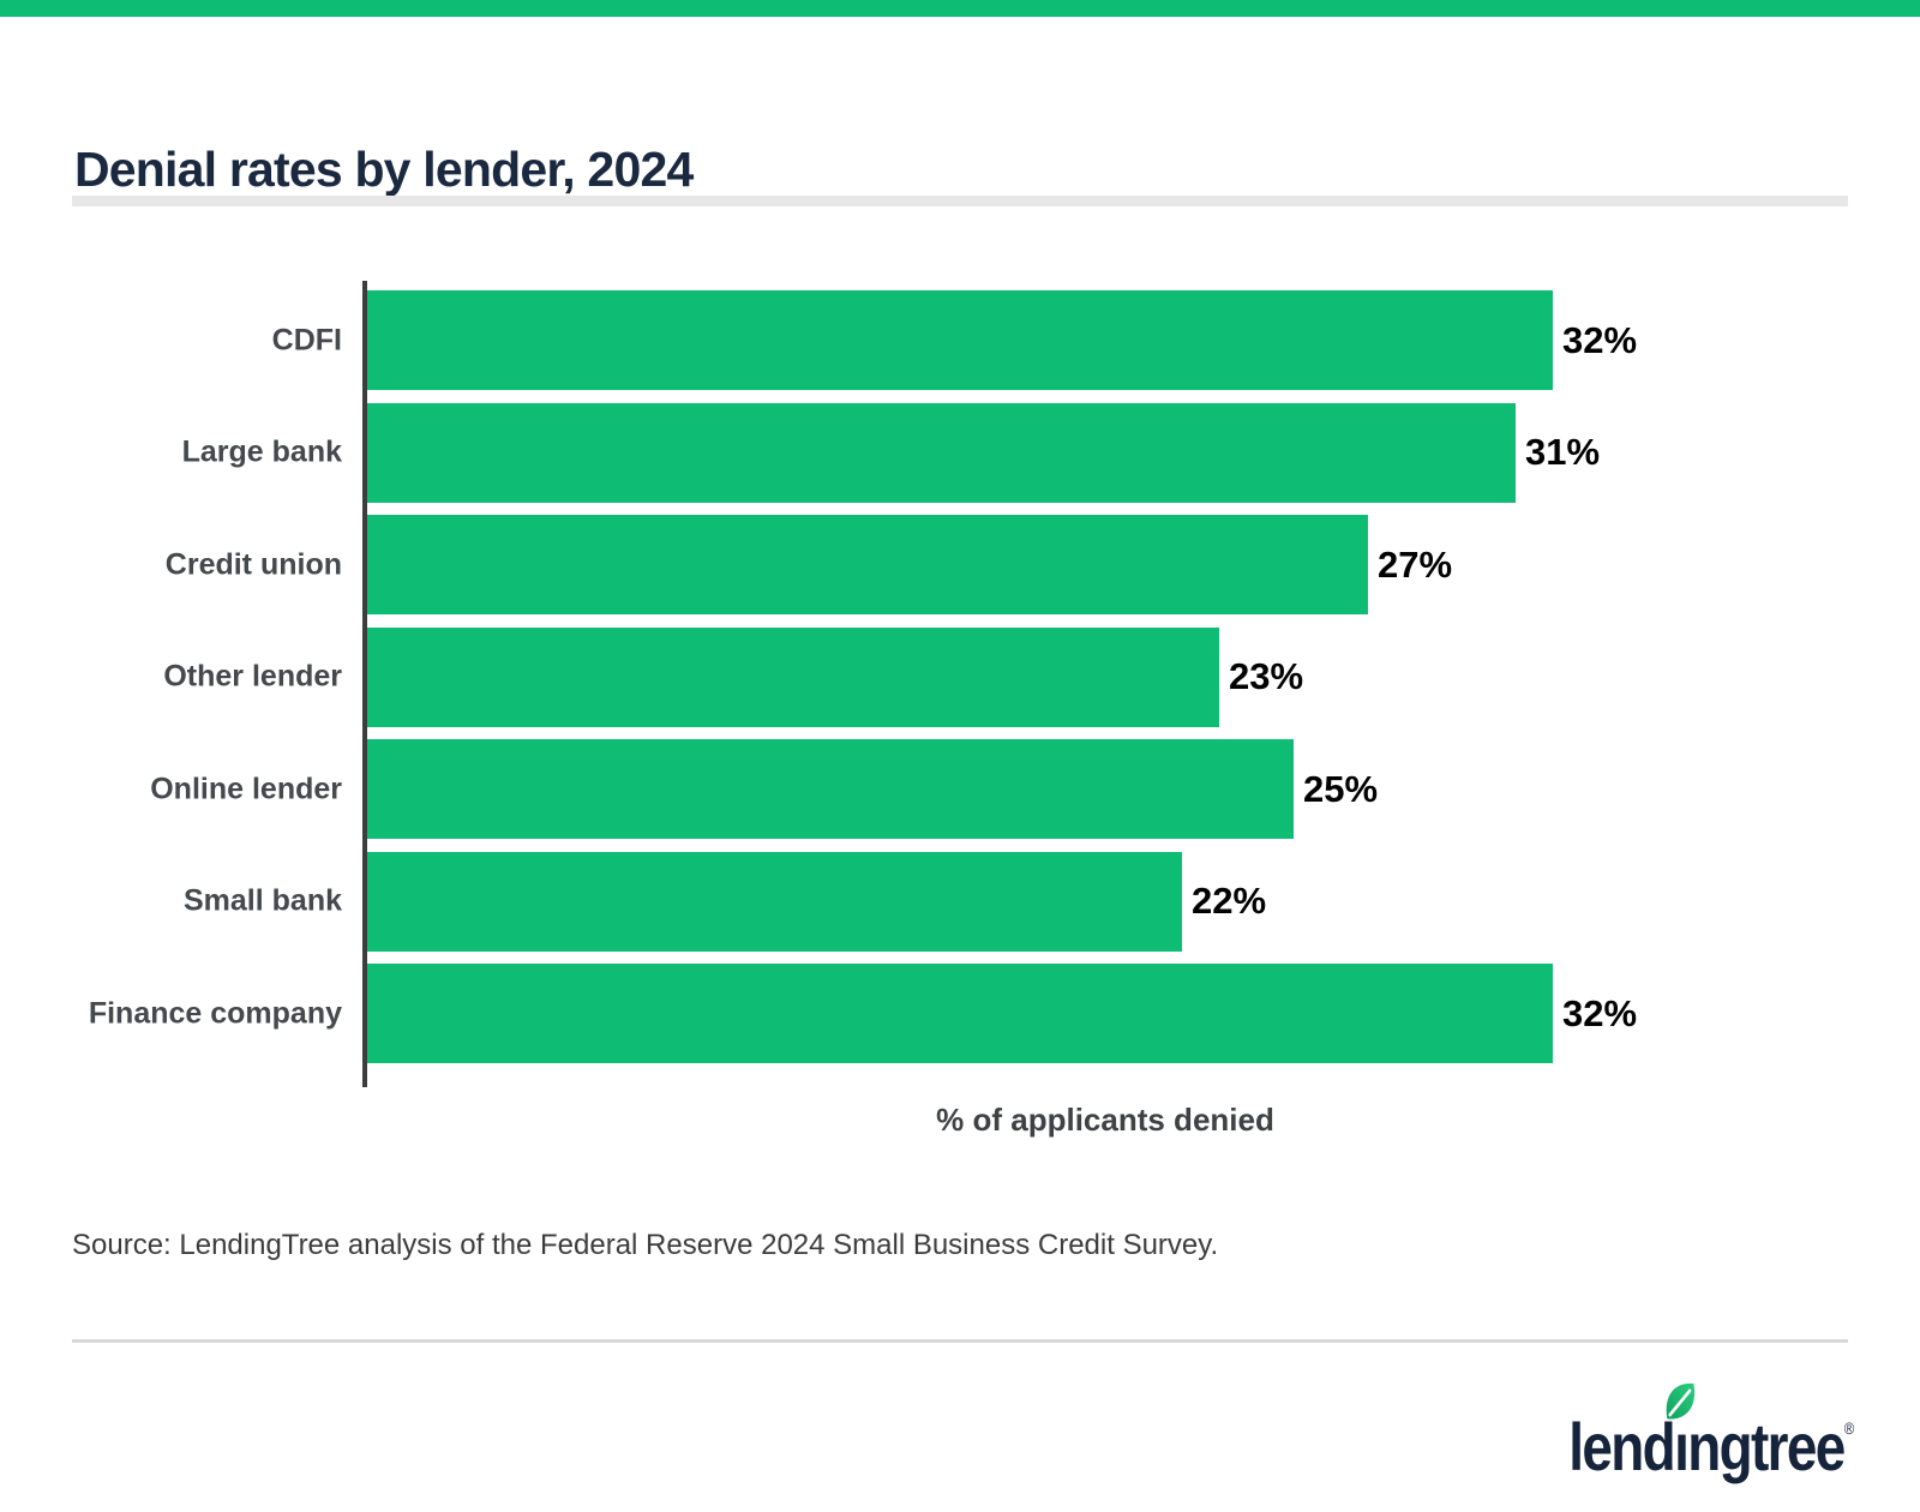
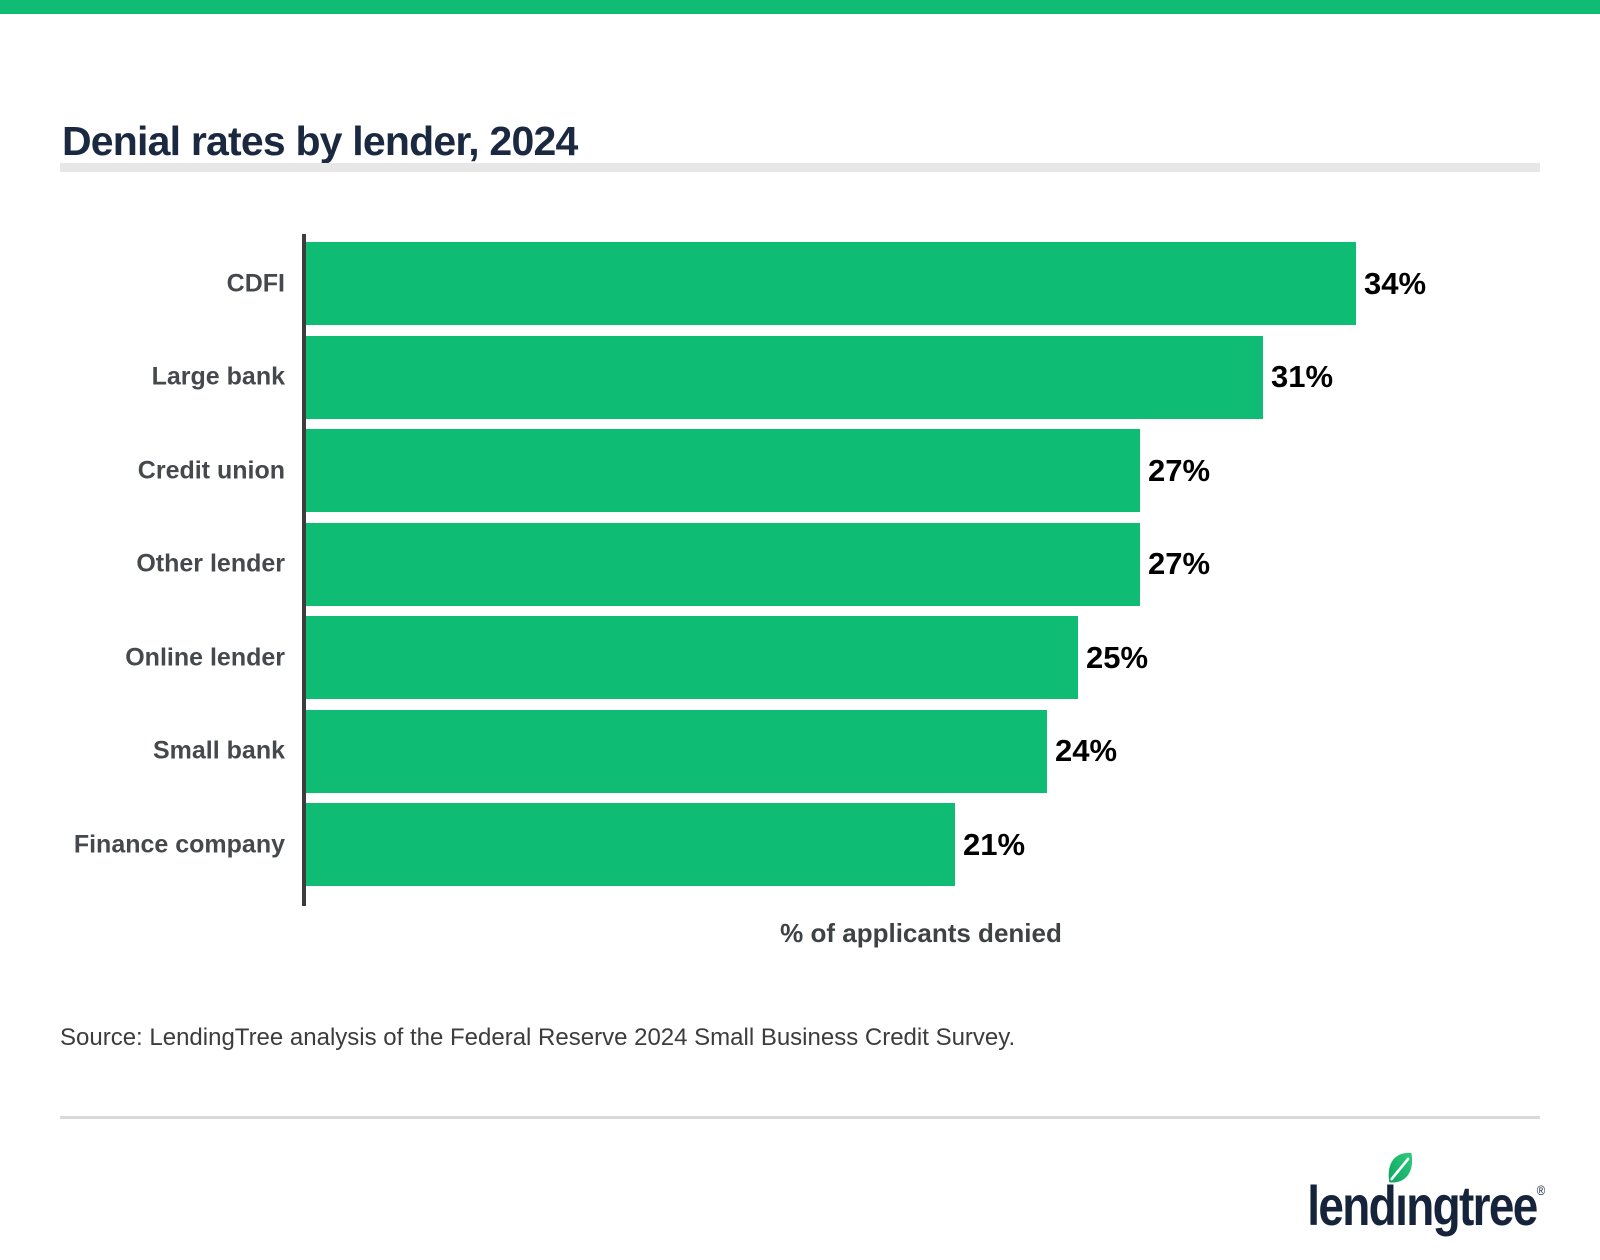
CDFI: 32% -> 34%
Other lender: 23% -> 27%
Small bank: 22% -> 24%
Finance company: 32% -> 21%
